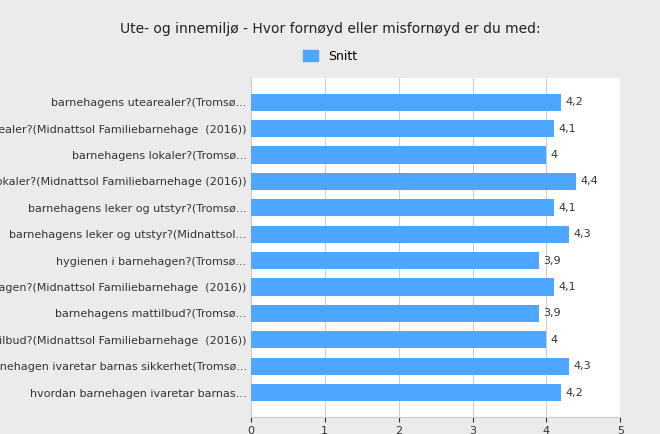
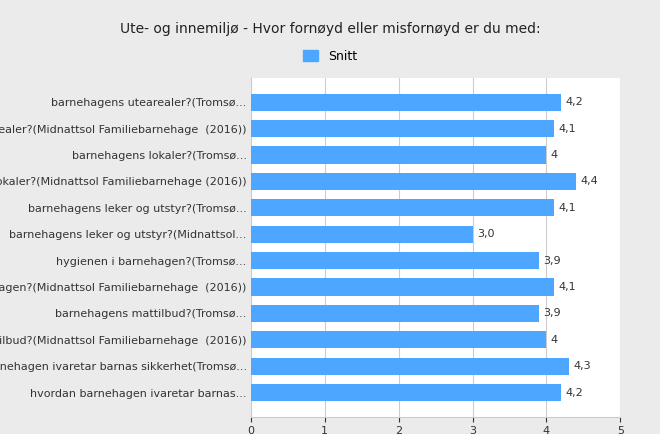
barnehagens leker og utstyr?(Midnattsol...: 4,3 -> 3,0
